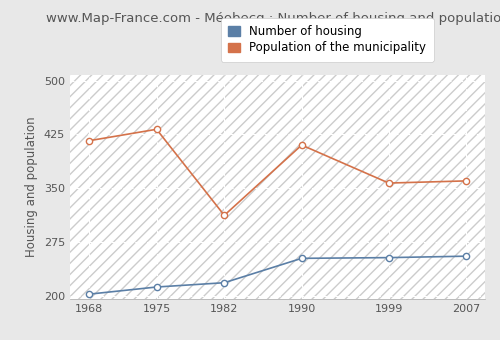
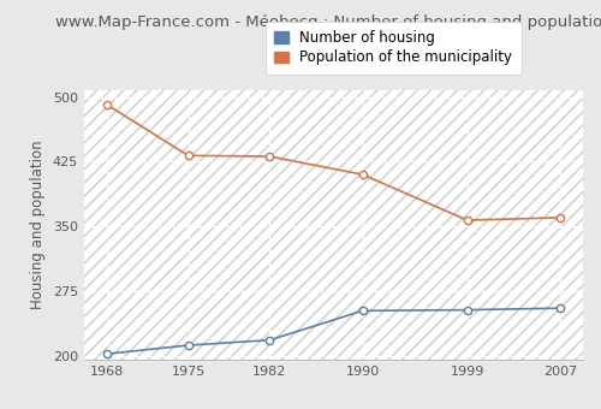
Population of the municipality/1968: 416 -> 491
Population of the municipality/1982: 312 -> 431
